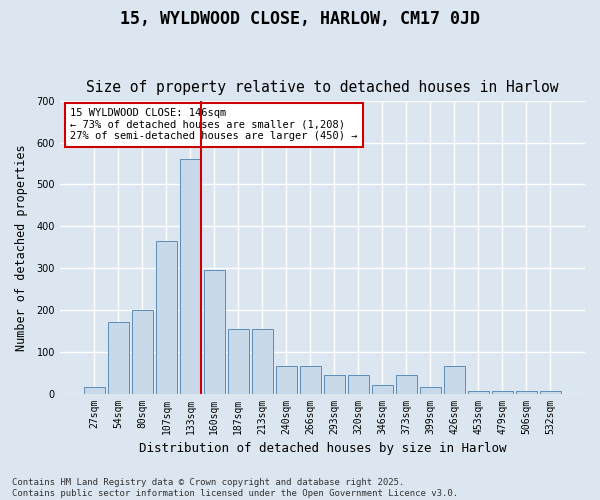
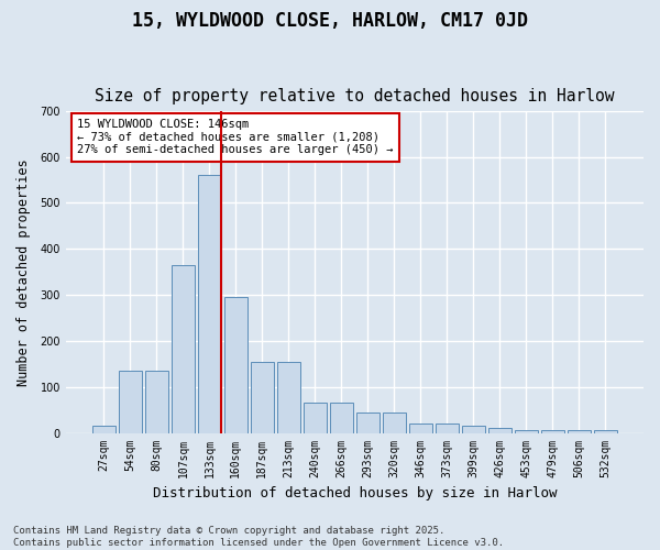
54sqm: 170 -> 135
80sqm: 200 -> 135
373sqm: 45 -> 20
426sqm: 65 -> 10
